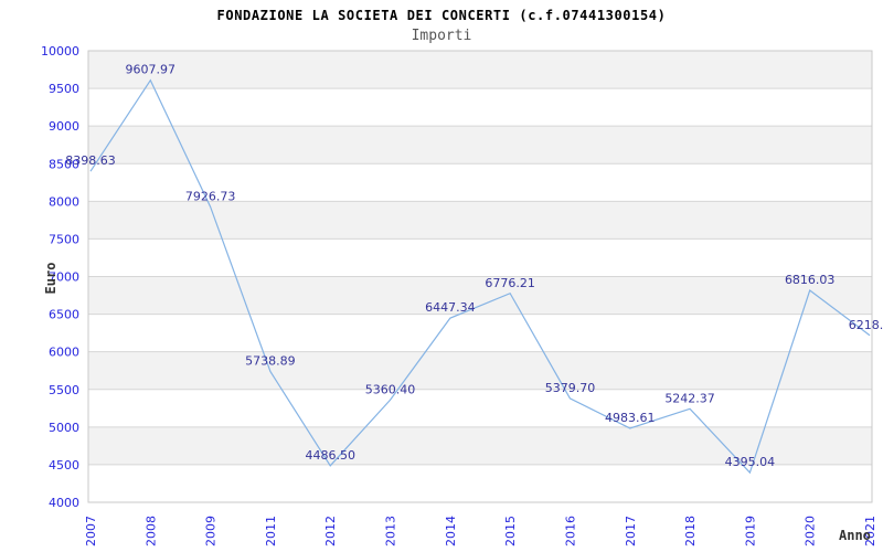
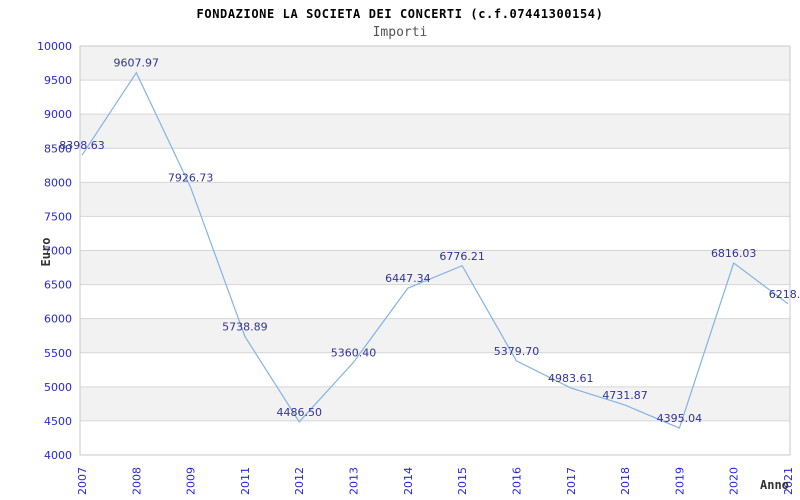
2018: 5242.37 -> 4731.87
